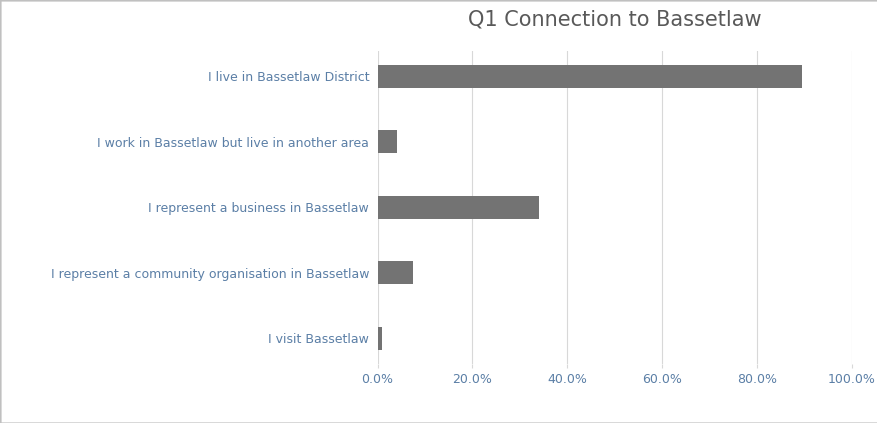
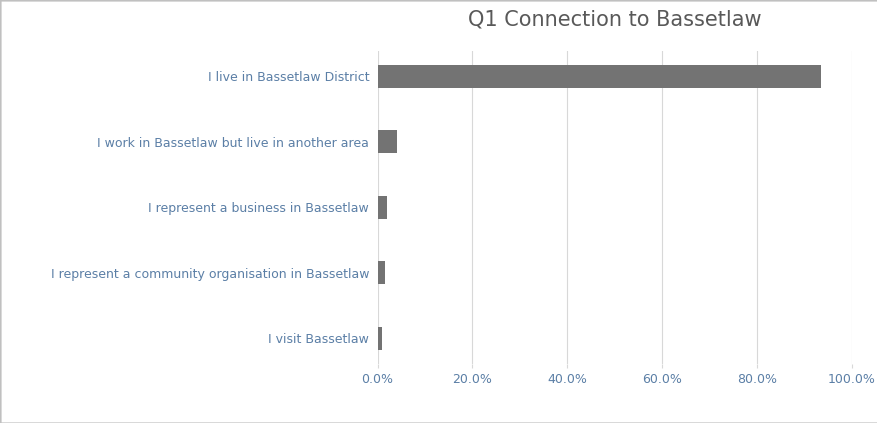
I live in Bassetlaw District: 89.5% -> 93.5%
I represent a business in Bassetlaw: 34.0% -> 2.0%
I represent a community organisation in Bassetlaw: 7.5% -> 1.5%
